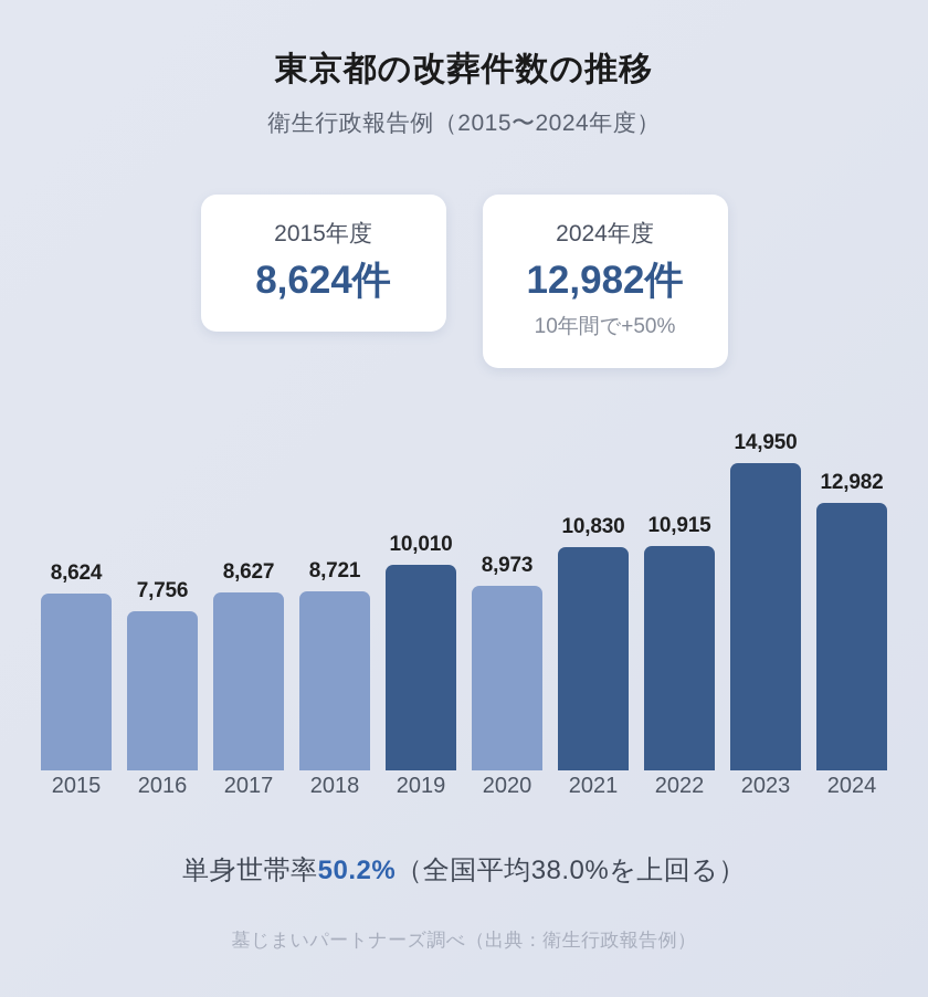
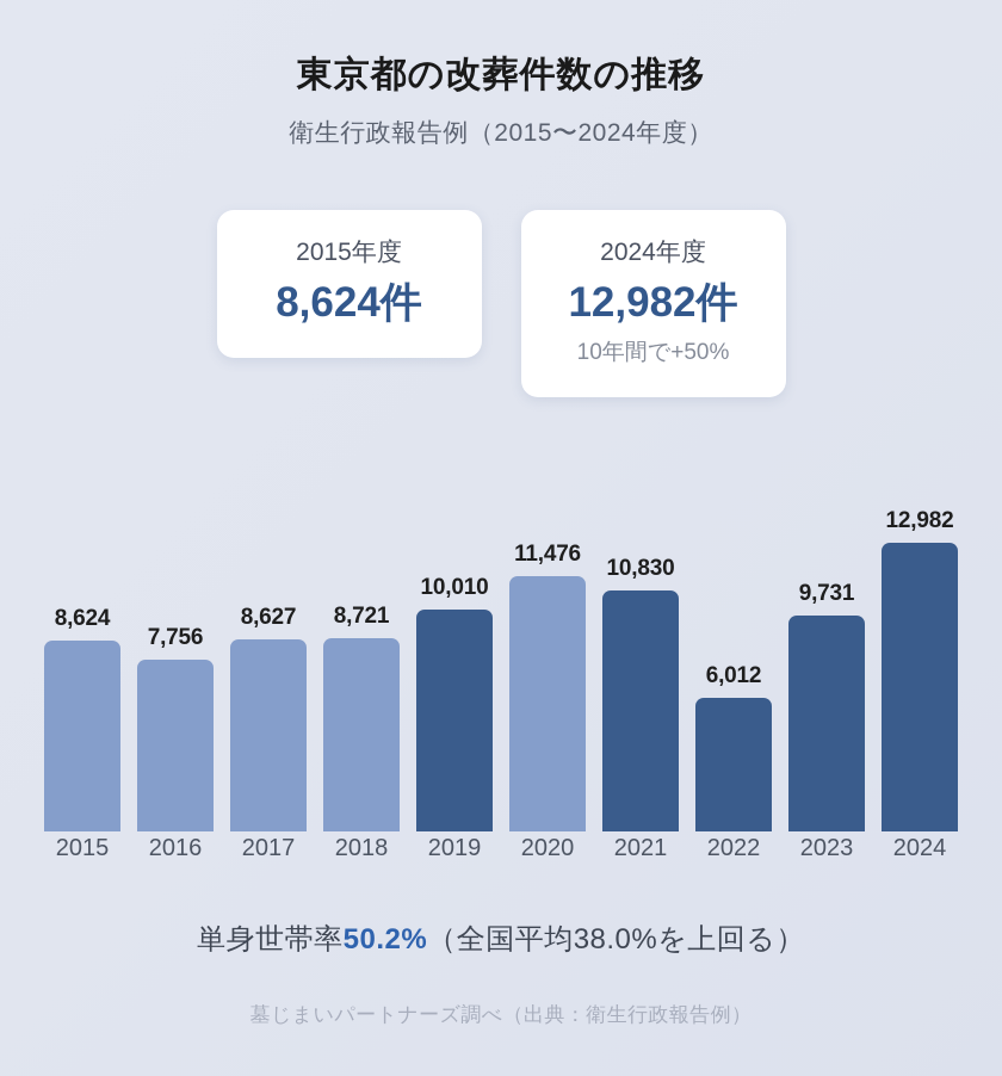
2020: 8,973 -> 11,476
2022: 10,915 -> 6,012
2023: 14,950 -> 9,731
